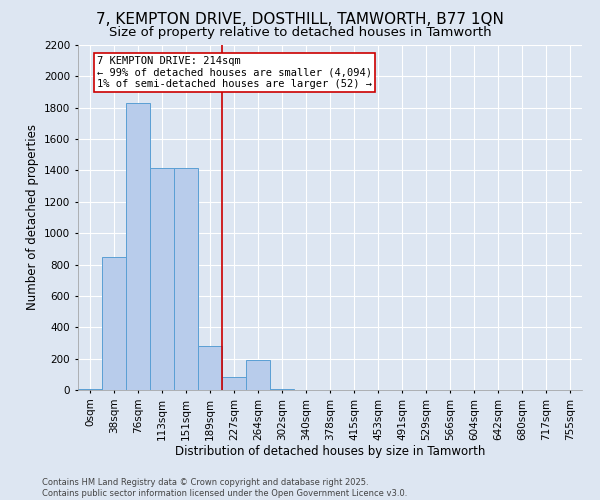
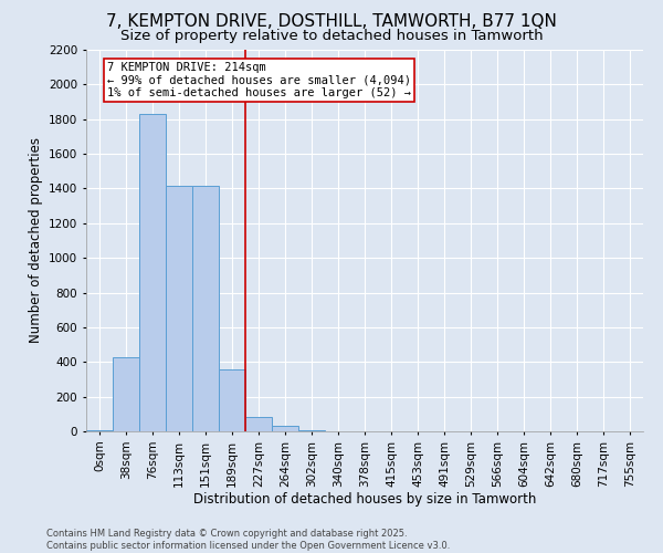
38sqm: 850 -> 420
189sqm: 280 -> 360
264sqm: 190 -> 30
